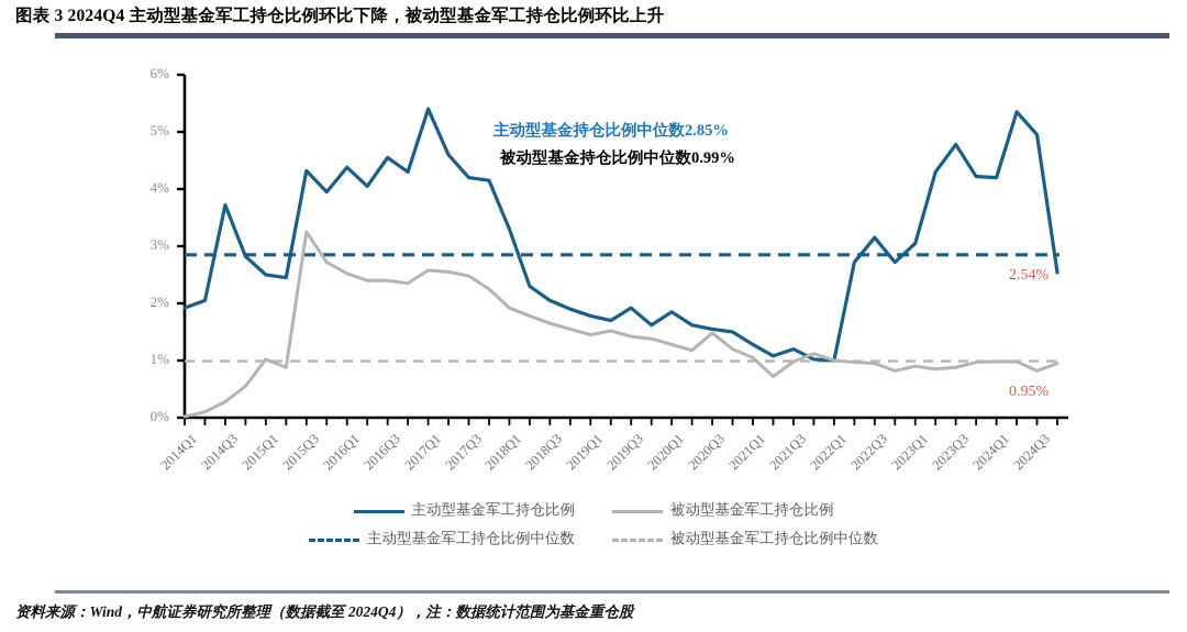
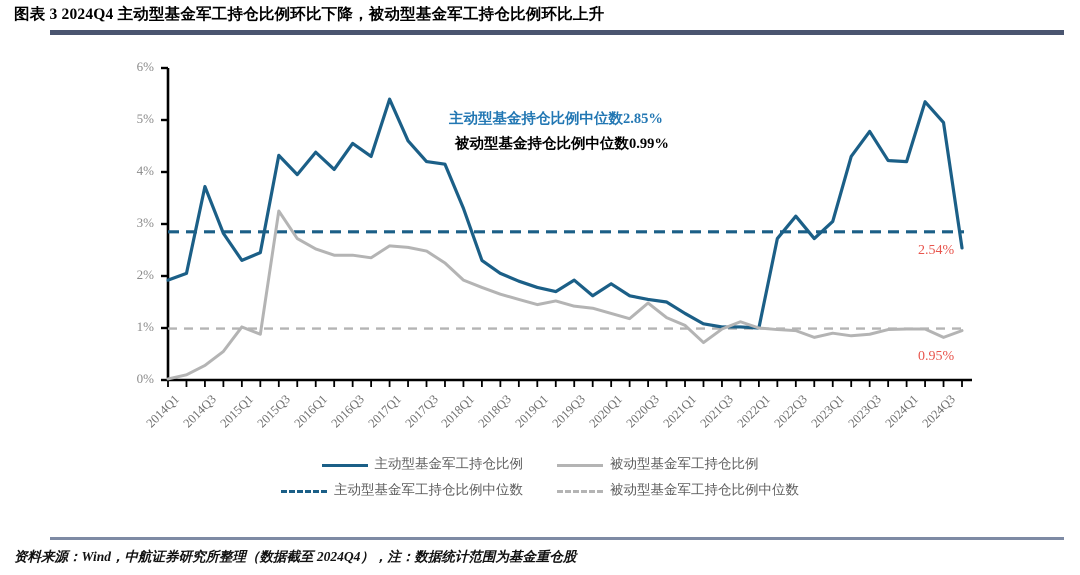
主动型基金军工持仓比例/2015Q1: 2.5% -> 2.3%
主动型基金军工持仓比例/2021Q3: 1.2% -> 1.0%
